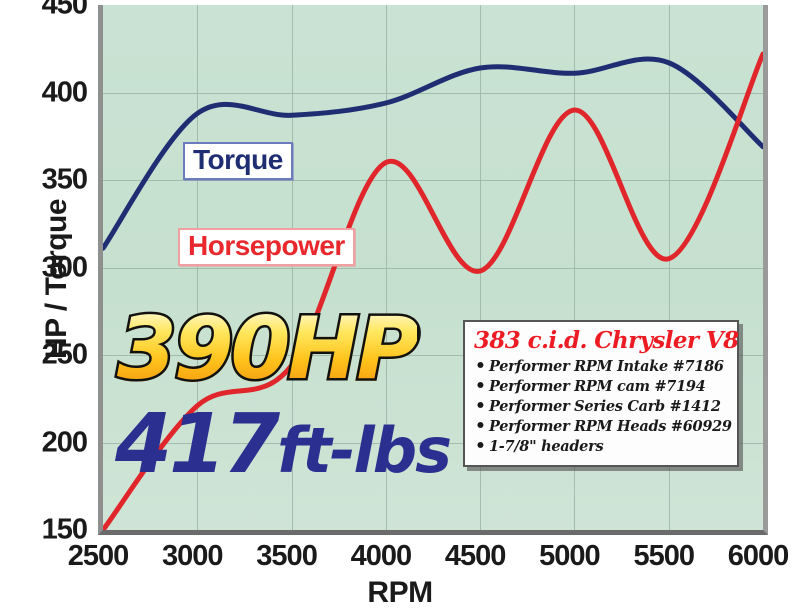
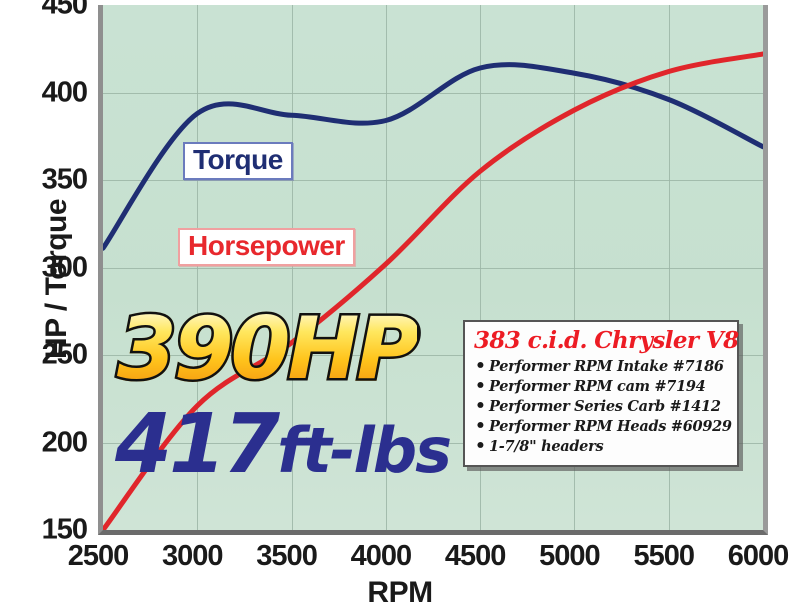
Horsepower/3500: 244 -> 257
Torque/4000: 394 -> 384
Horsepower/4000: 360 -> 302
Horsepower/4500: 298 -> 355
Torque/5500: 417 -> 396
Horsepower/5500: 305 -> 412
